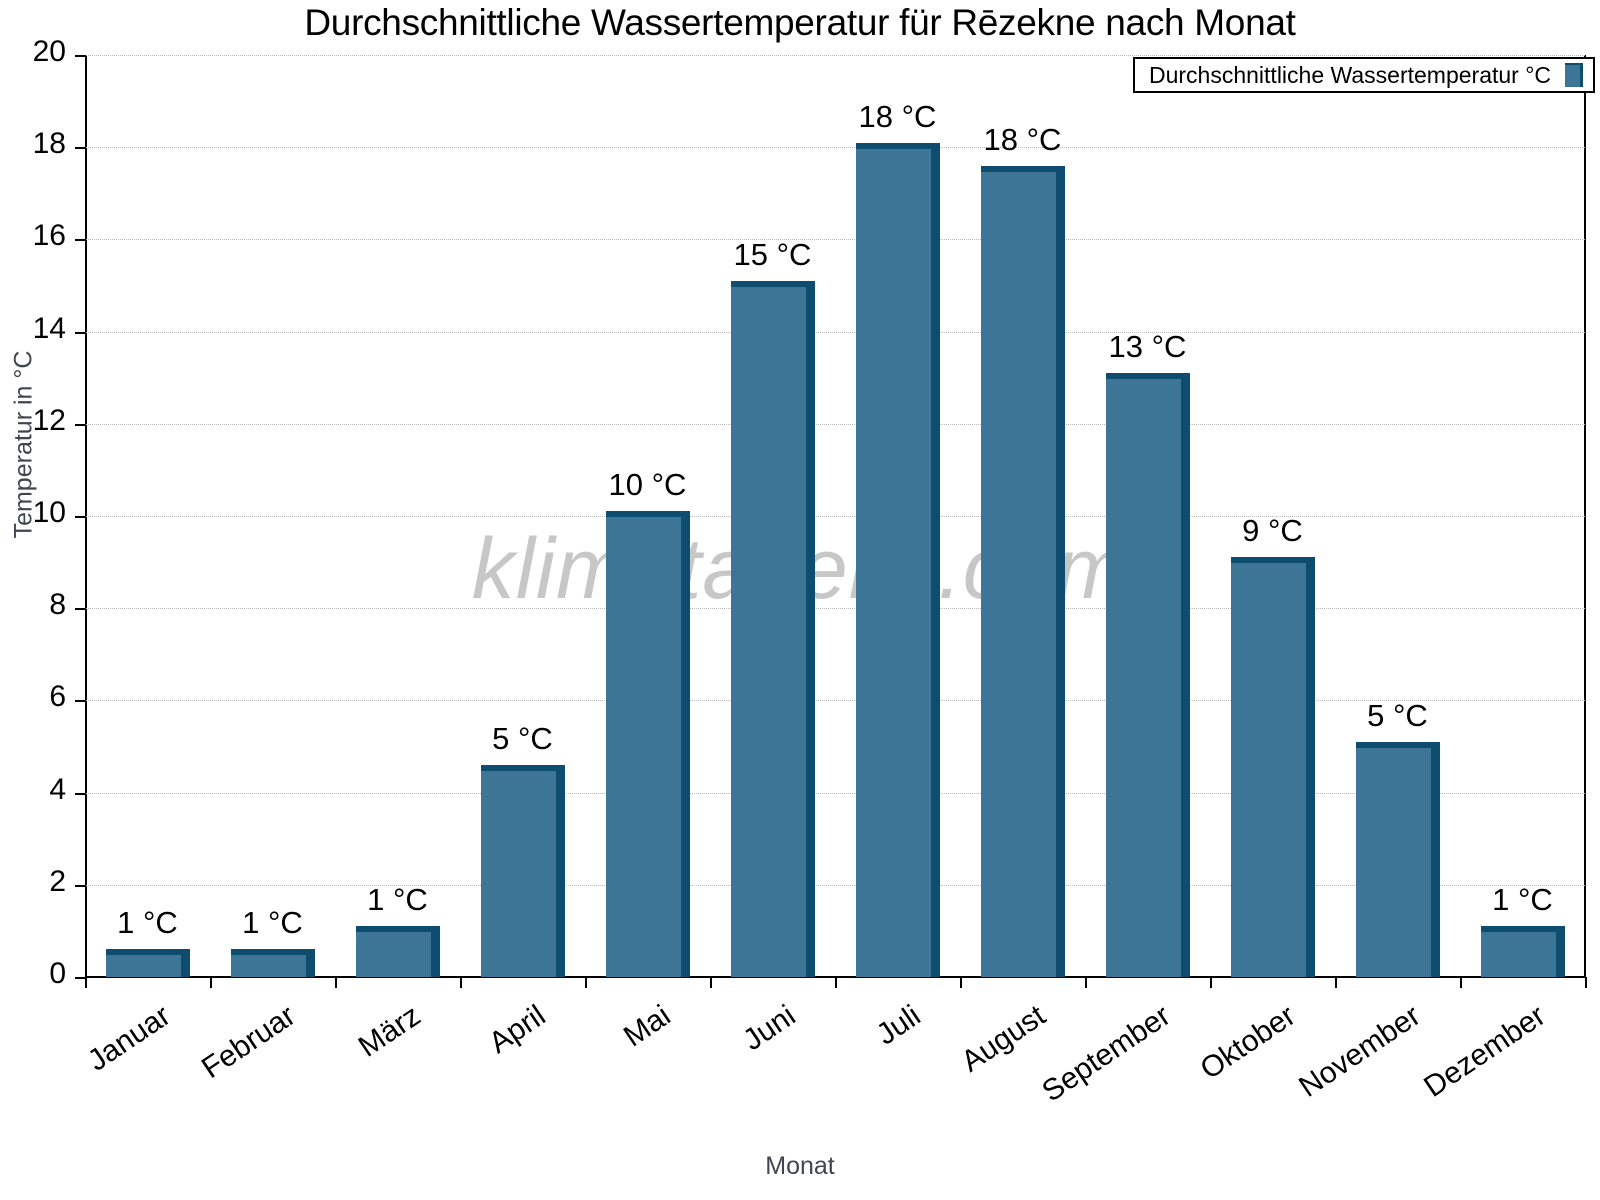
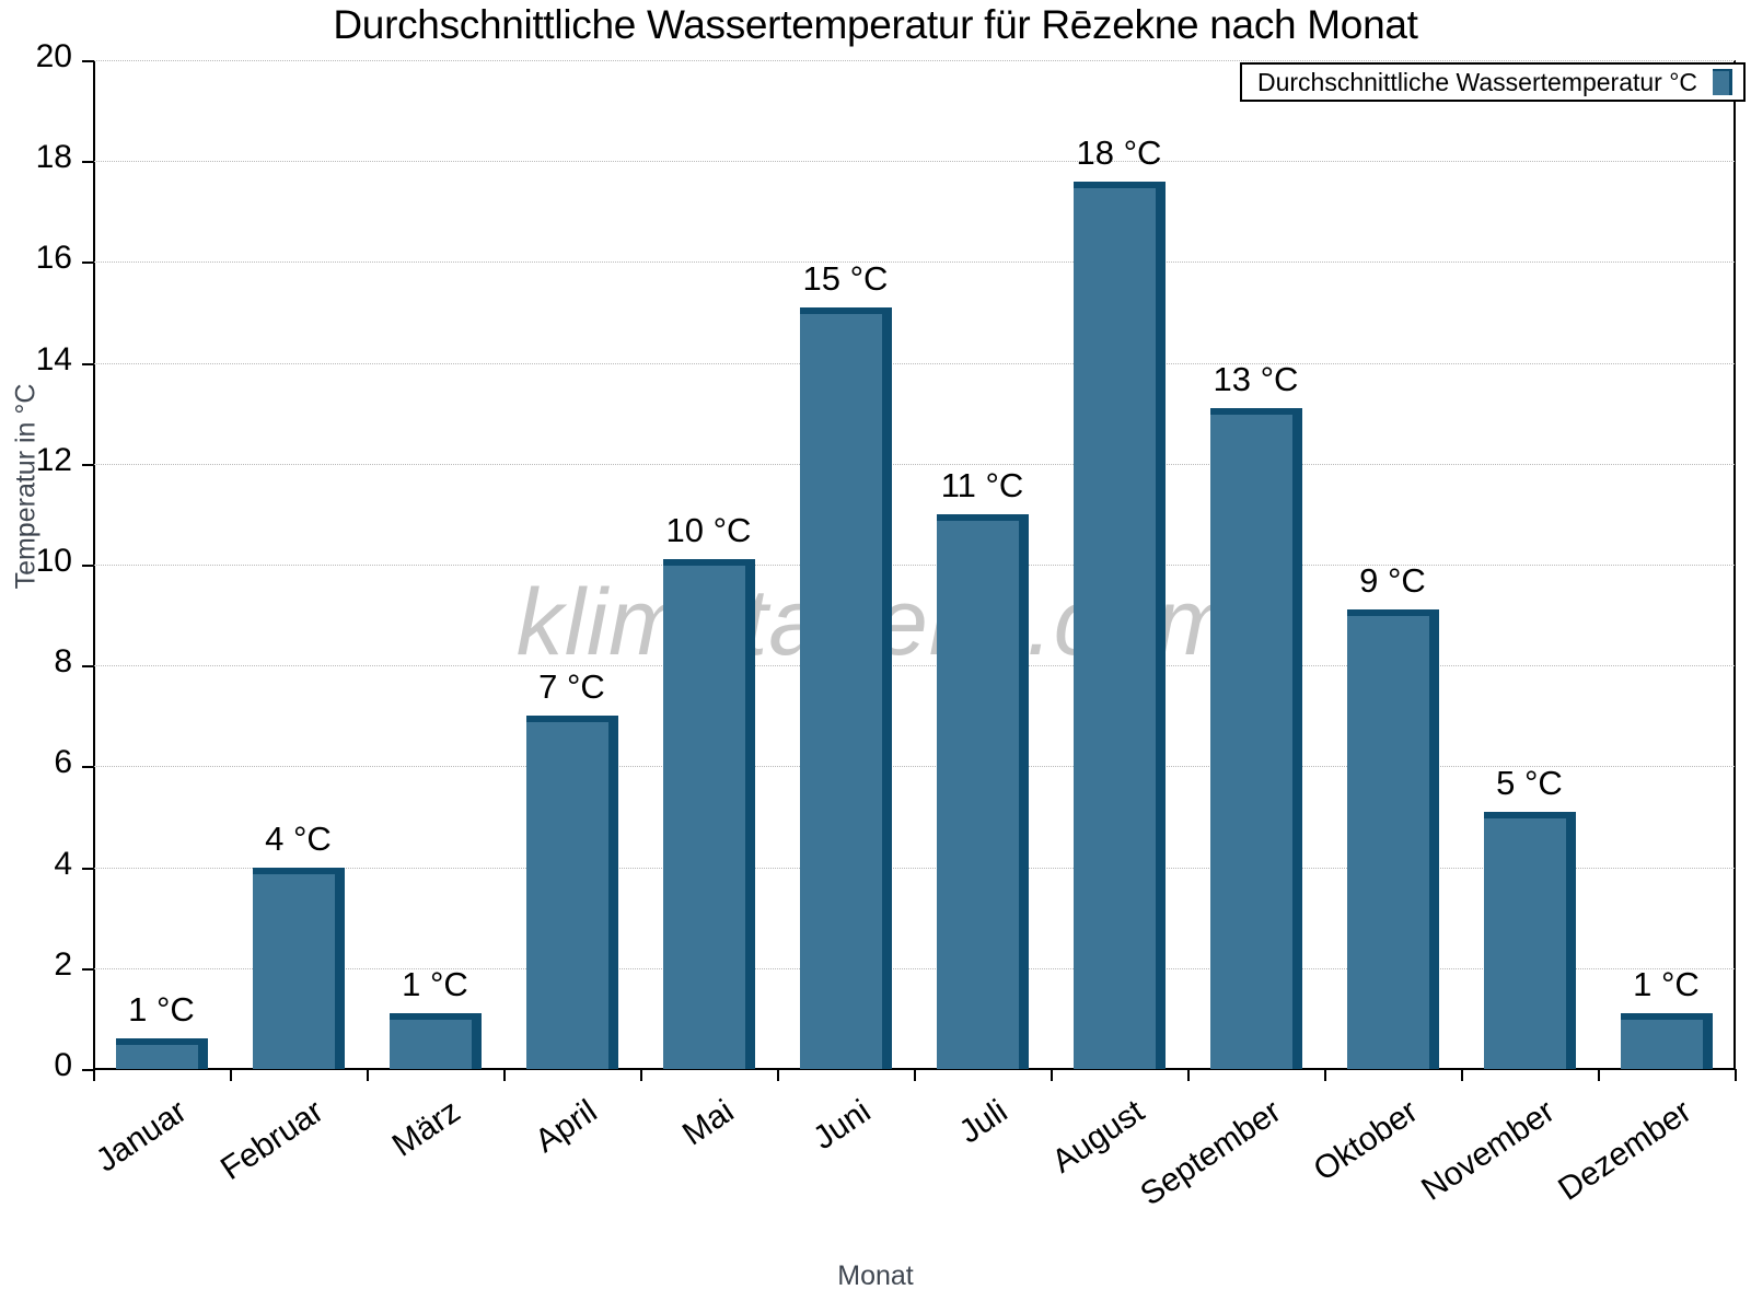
Februar: 1 -> 4
April: 5 -> 7
Juli: 18 -> 11
